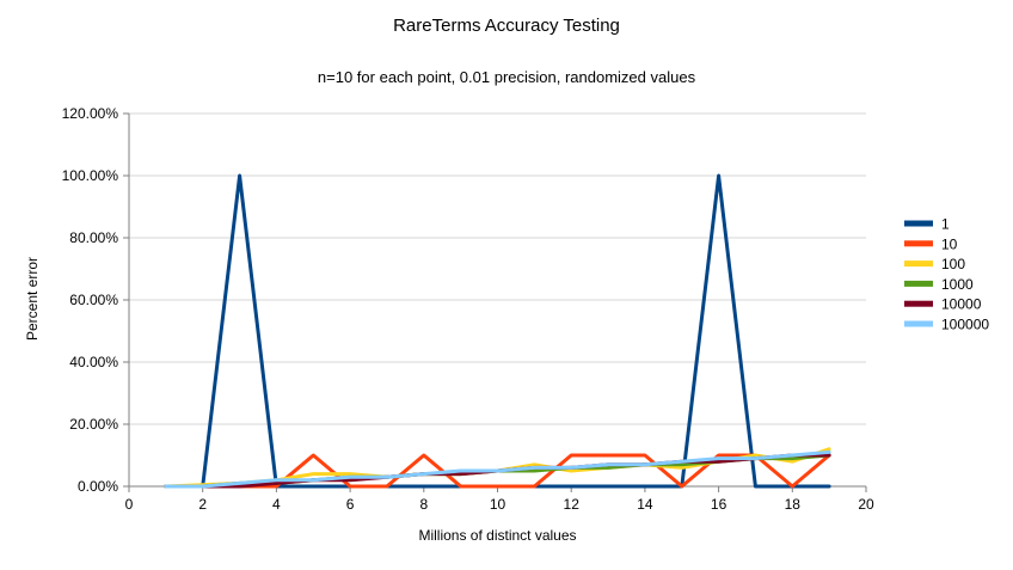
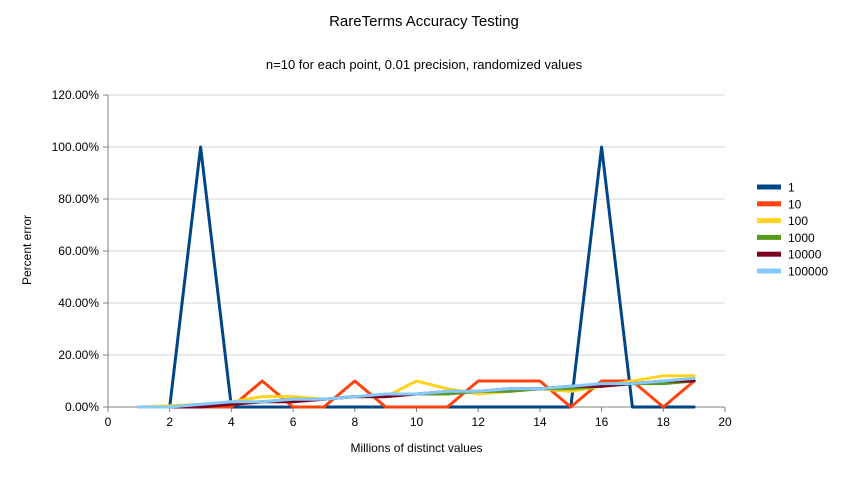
100/10: 5% -> 10%
100/18: 8% -> 12%
